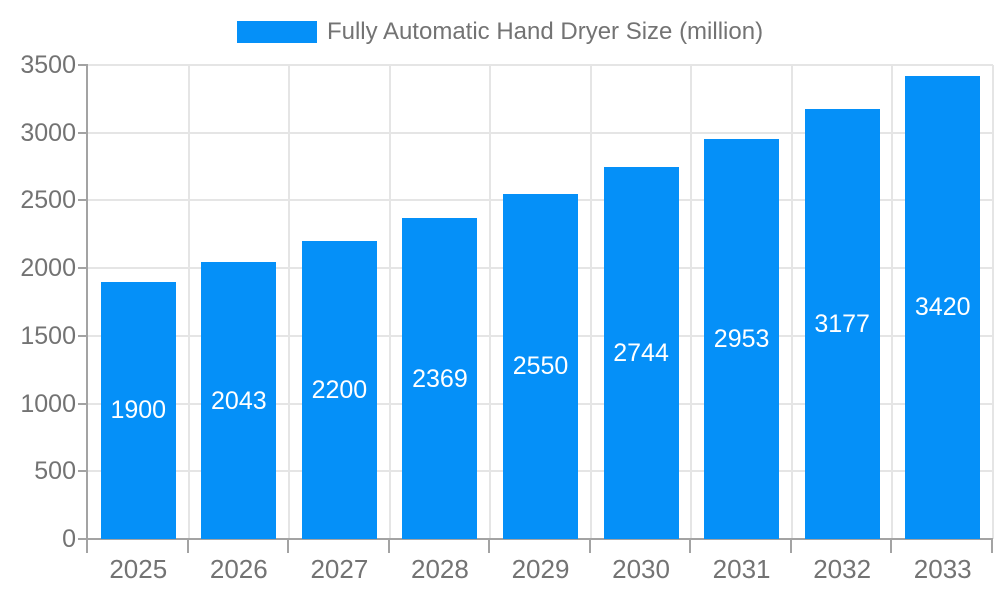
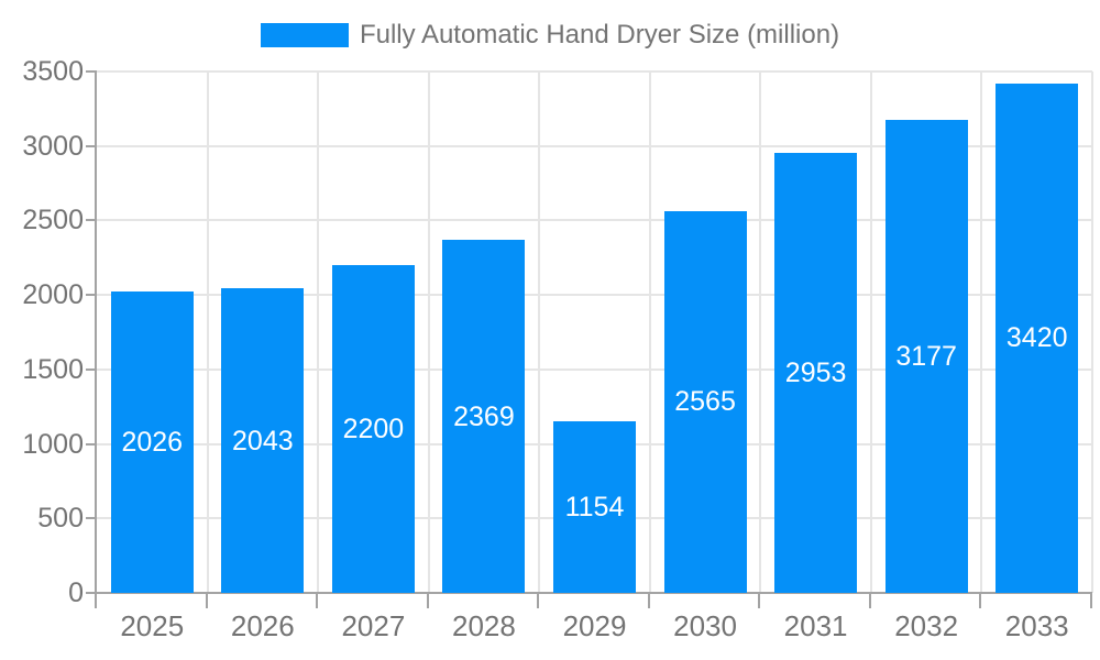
2025: 1900 -> 2026
2029: 2550 -> 1154
2030: 2744 -> 2565
